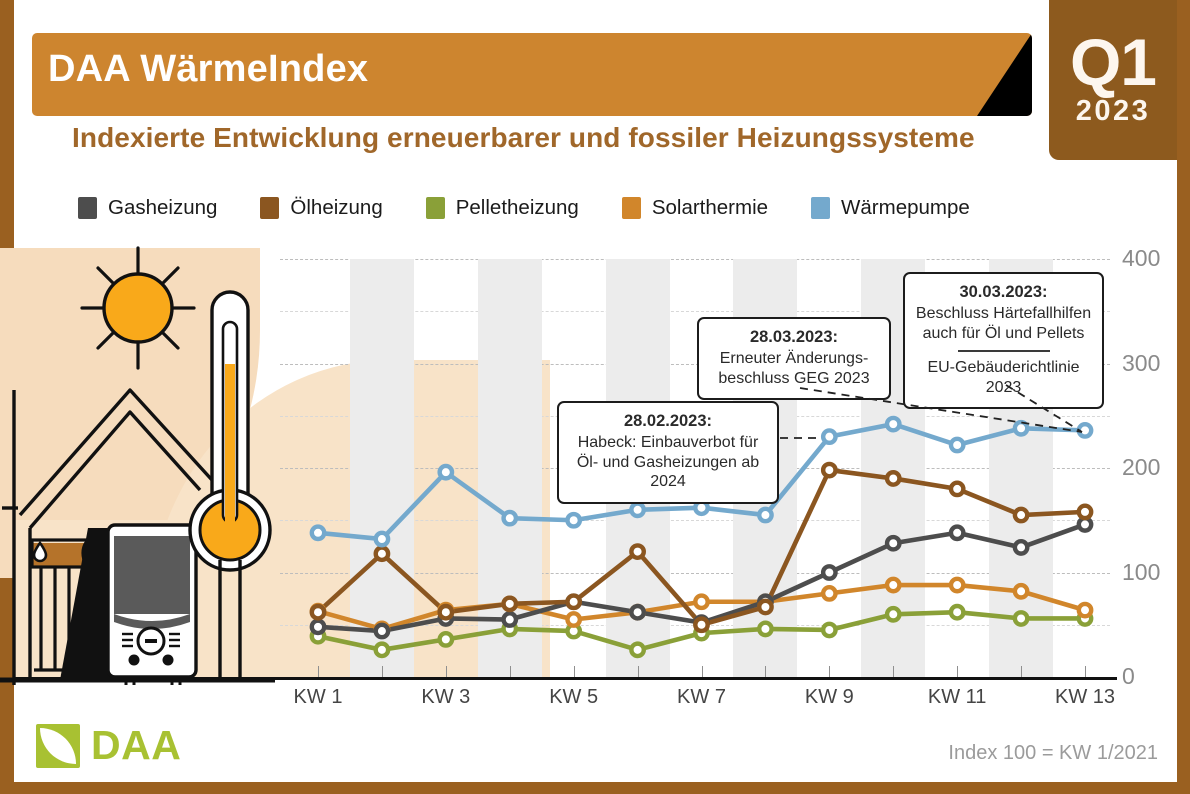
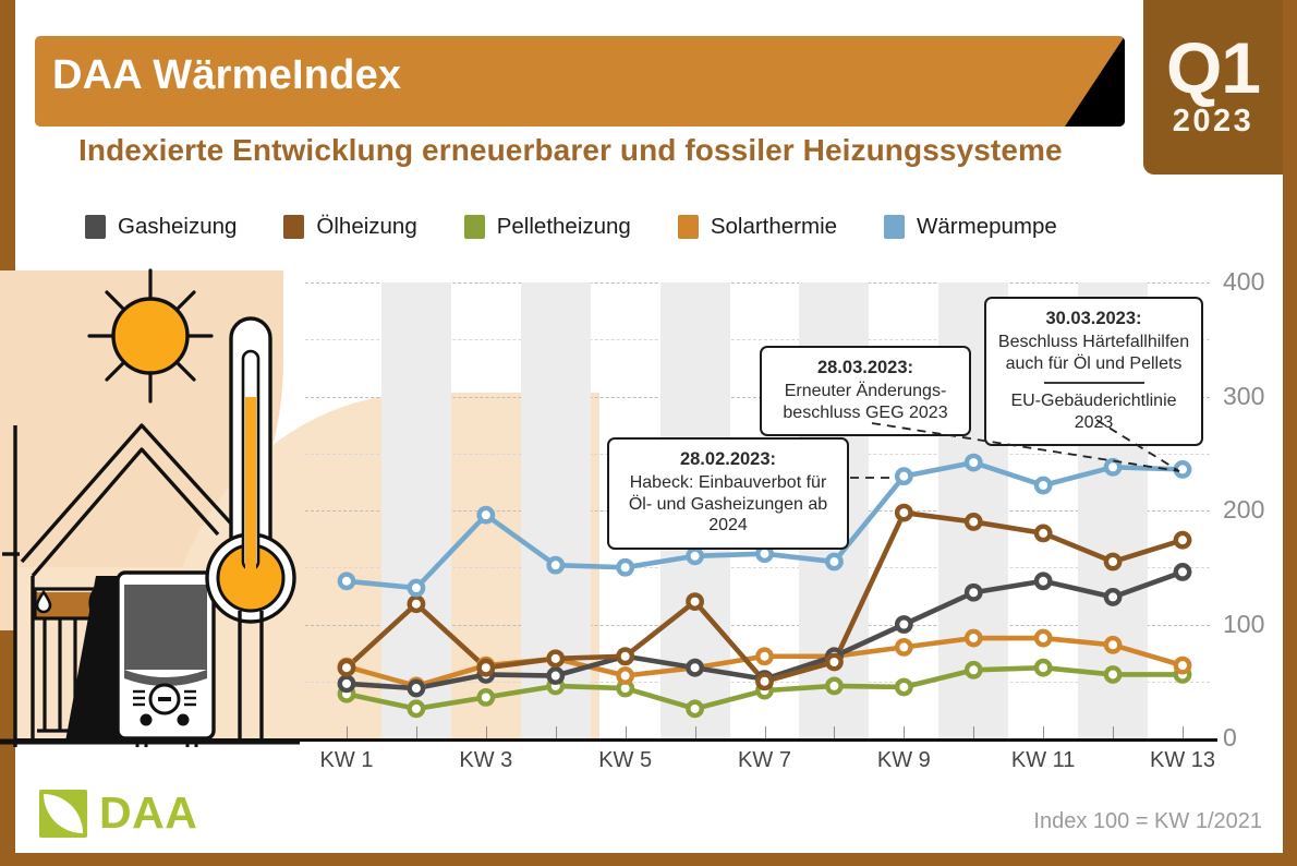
Ölheizung/KW 13: 158 -> 174
